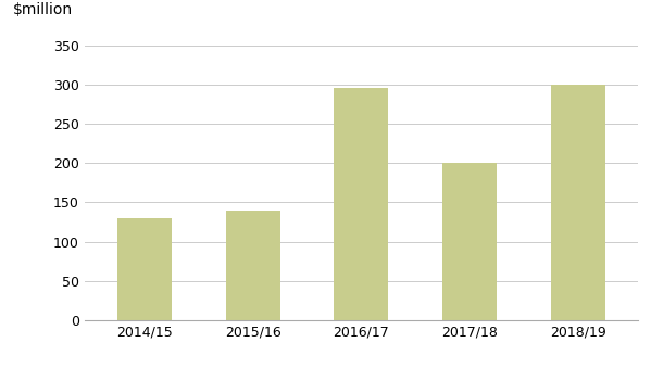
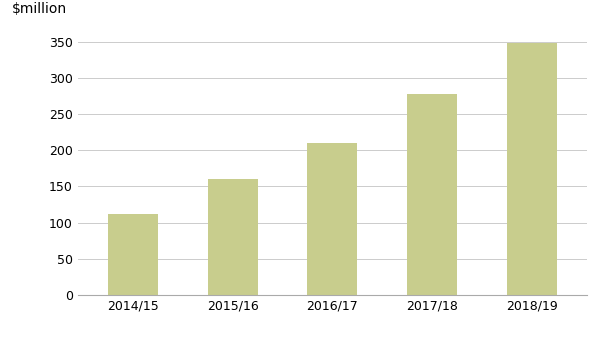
2014/15: 130 -> 112
2015/16: 140 -> 160
2016/17: 296 -> 210
2017/18: 200 -> 278
2018/19: 300 -> 348
